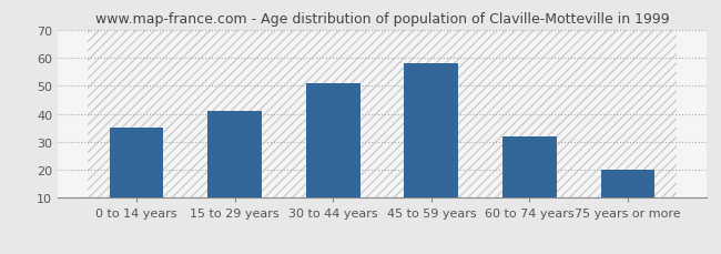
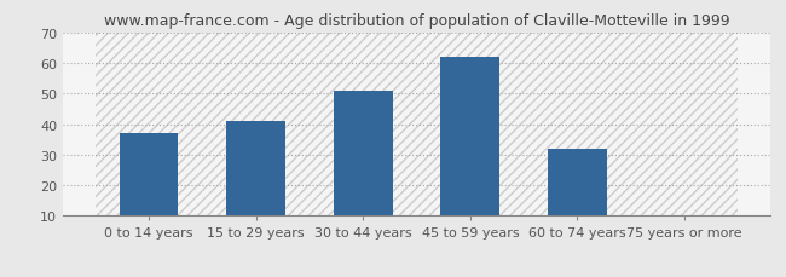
0 to 14 years: 35 -> 37
45 to 59 years: 58 -> 62
75 years or more: 20 -> 10
